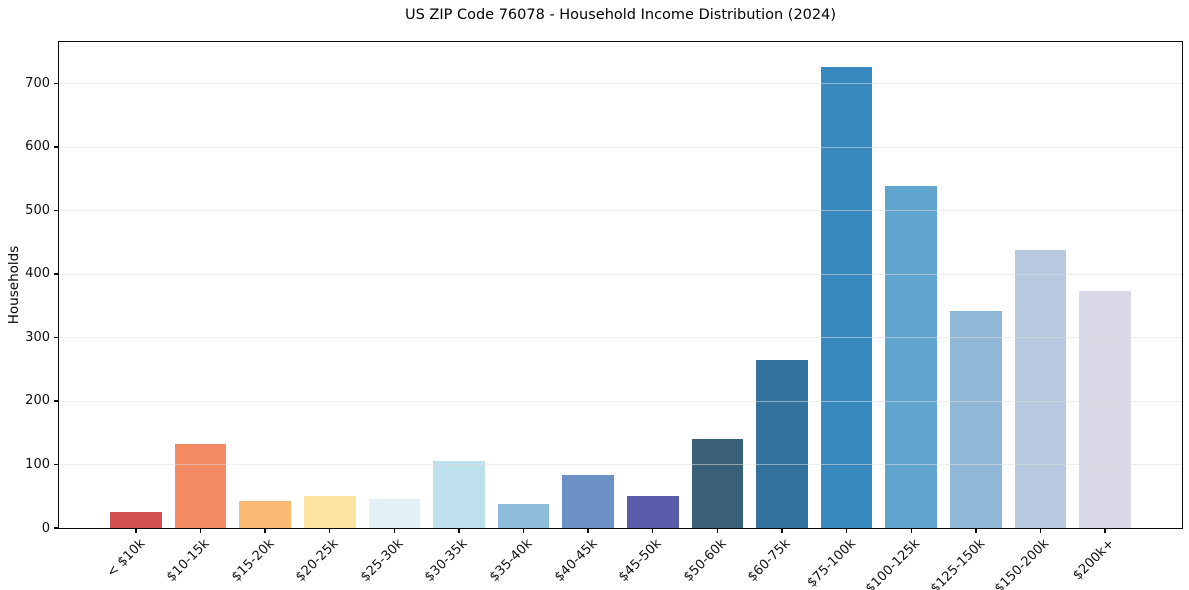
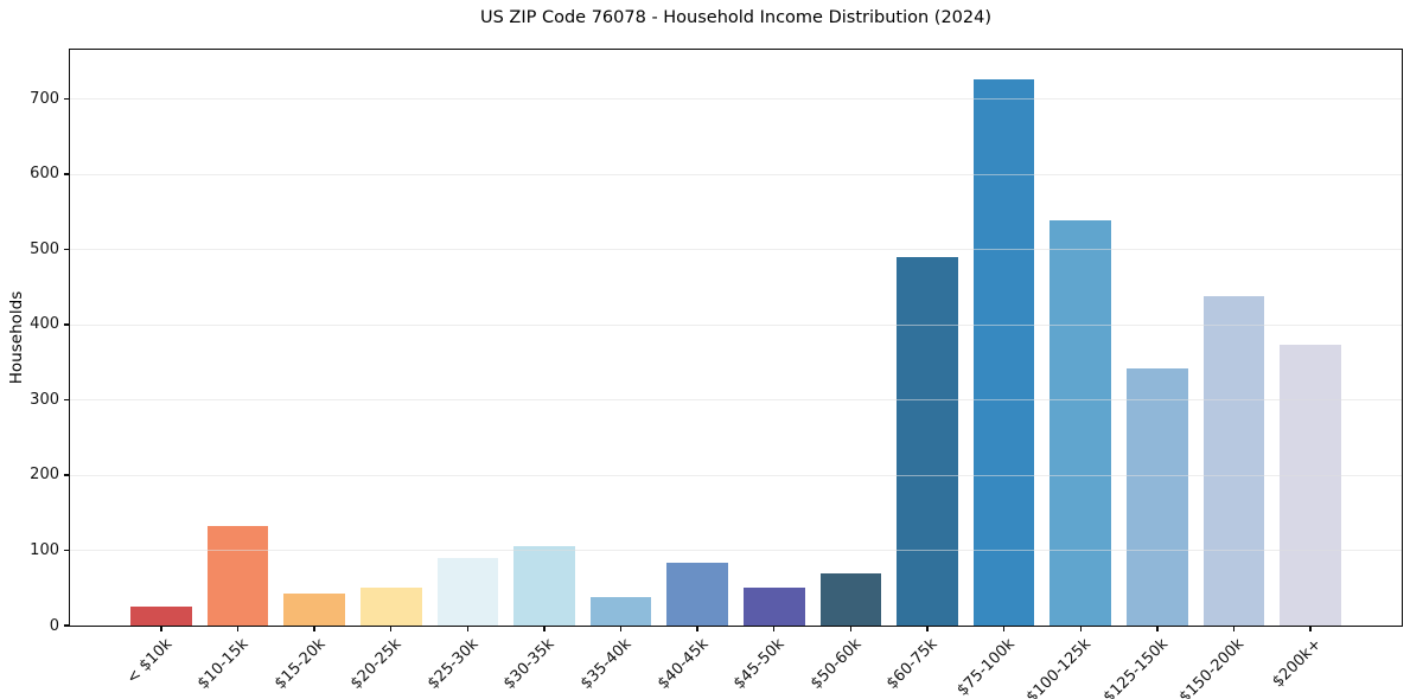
$25-30k: 40 -> 90
$50-60k: 140 -> 70
$60-75k: 260 -> 490
